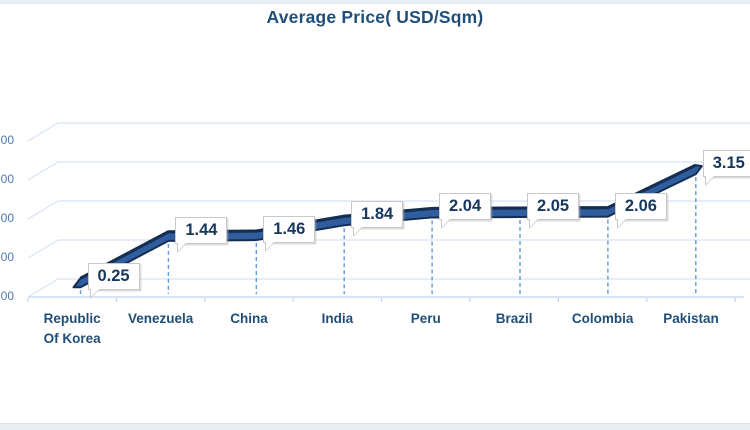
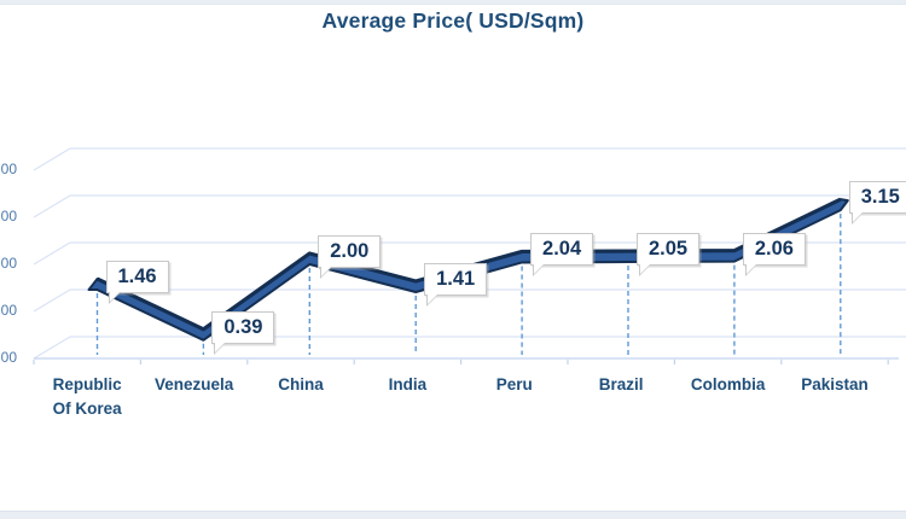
Republic Of Korea: 0.25 -> 1.46
Venezuela: 1.44 -> 0.39
China: 1.46 -> 2.00
India: 1.84 -> 1.41
